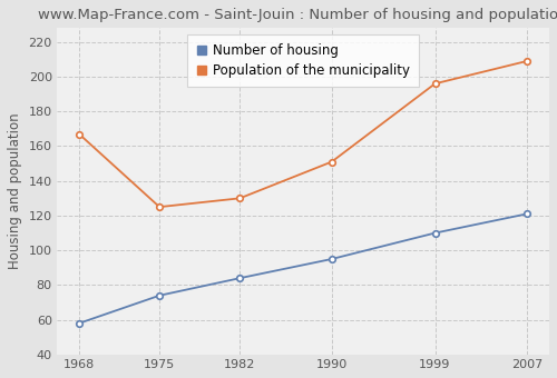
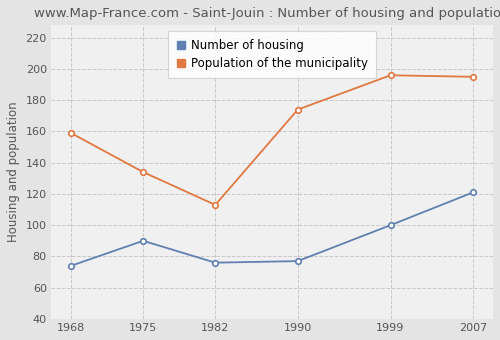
Number of housing/1968: 58 -> 74
Population of the municipality/1968: 167 -> 159
Number of housing/1975: 74 -> 90
Population of the municipality/1975: 125 -> 134
Number of housing/1982: 84 -> 76
Population of the municipality/1982: 130 -> 113
Number of housing/1990: 95 -> 77
Population of the municipality/1990: 151 -> 174
Number of housing/1999: 110 -> 100
Population of the municipality/2007: 209 -> 195
